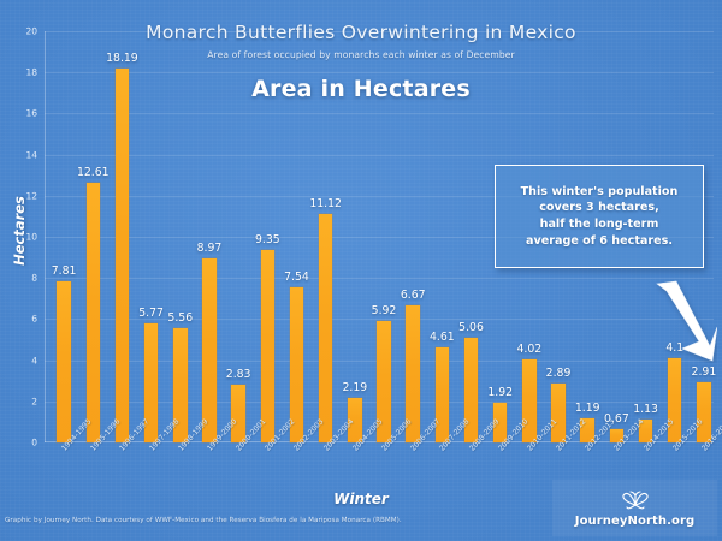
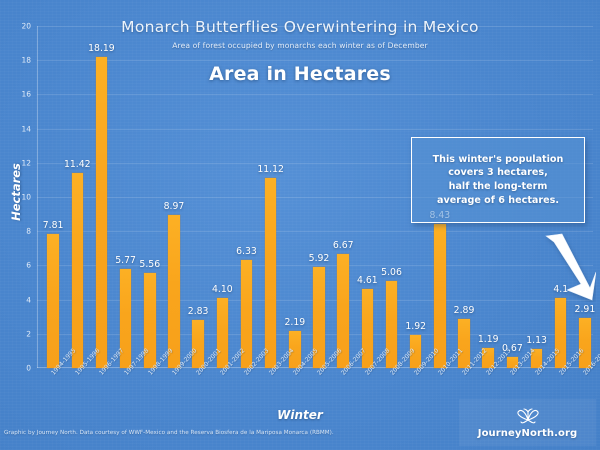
1995-1996: 12.61 -> 11.42
2001-2002: 9.35 -> 4.10
2002-2003: 7.54 -> 6.33
2010-2011: 4.02 -> 8.43
